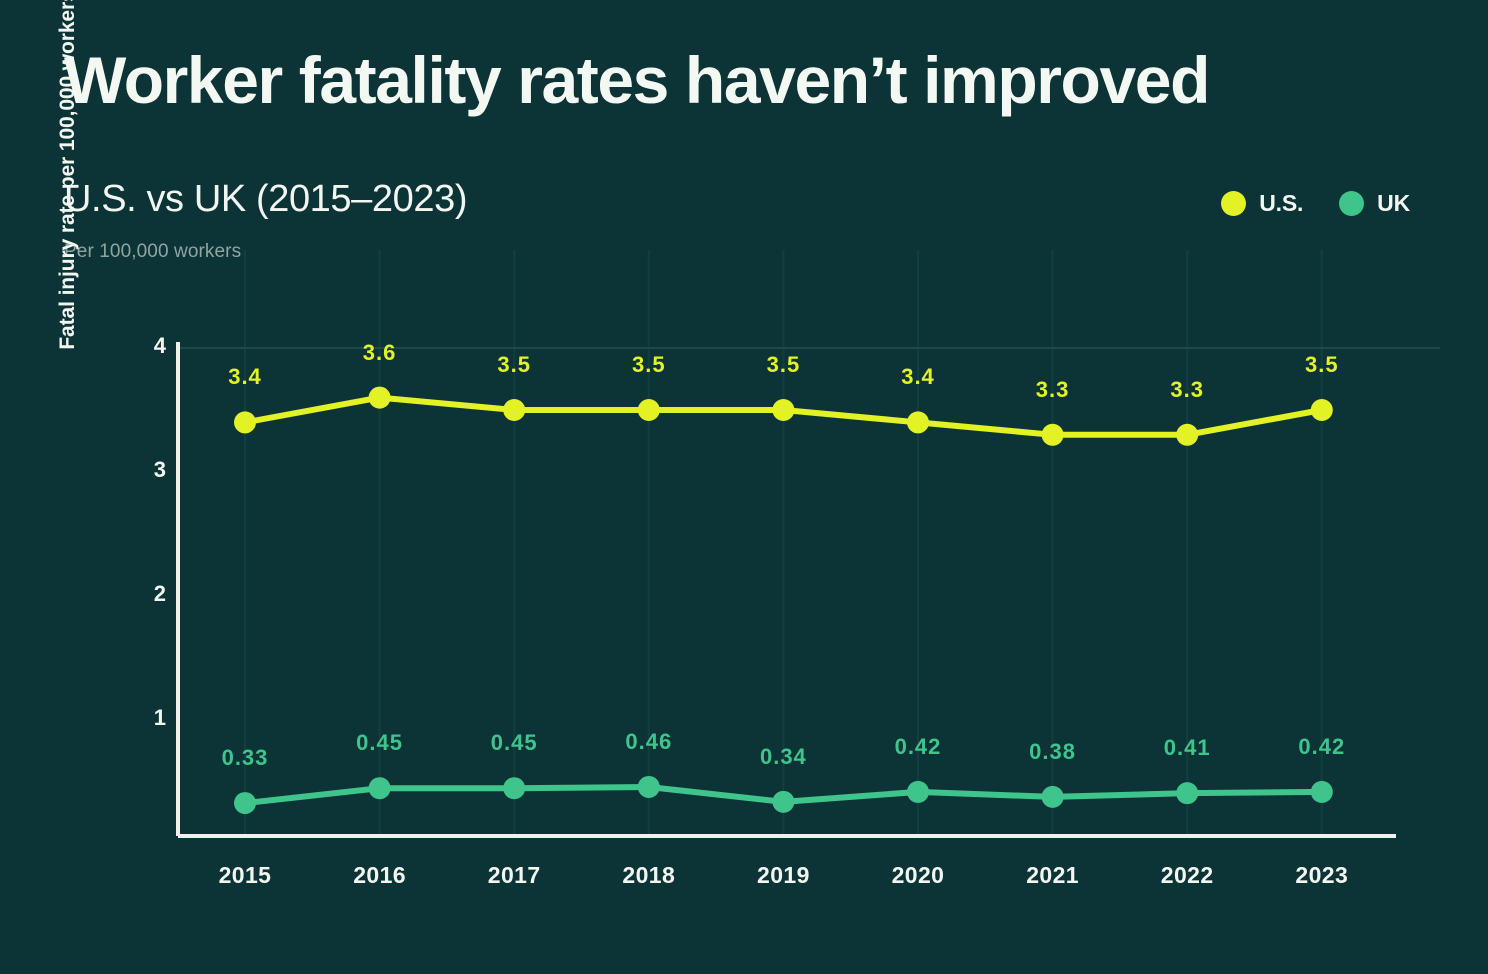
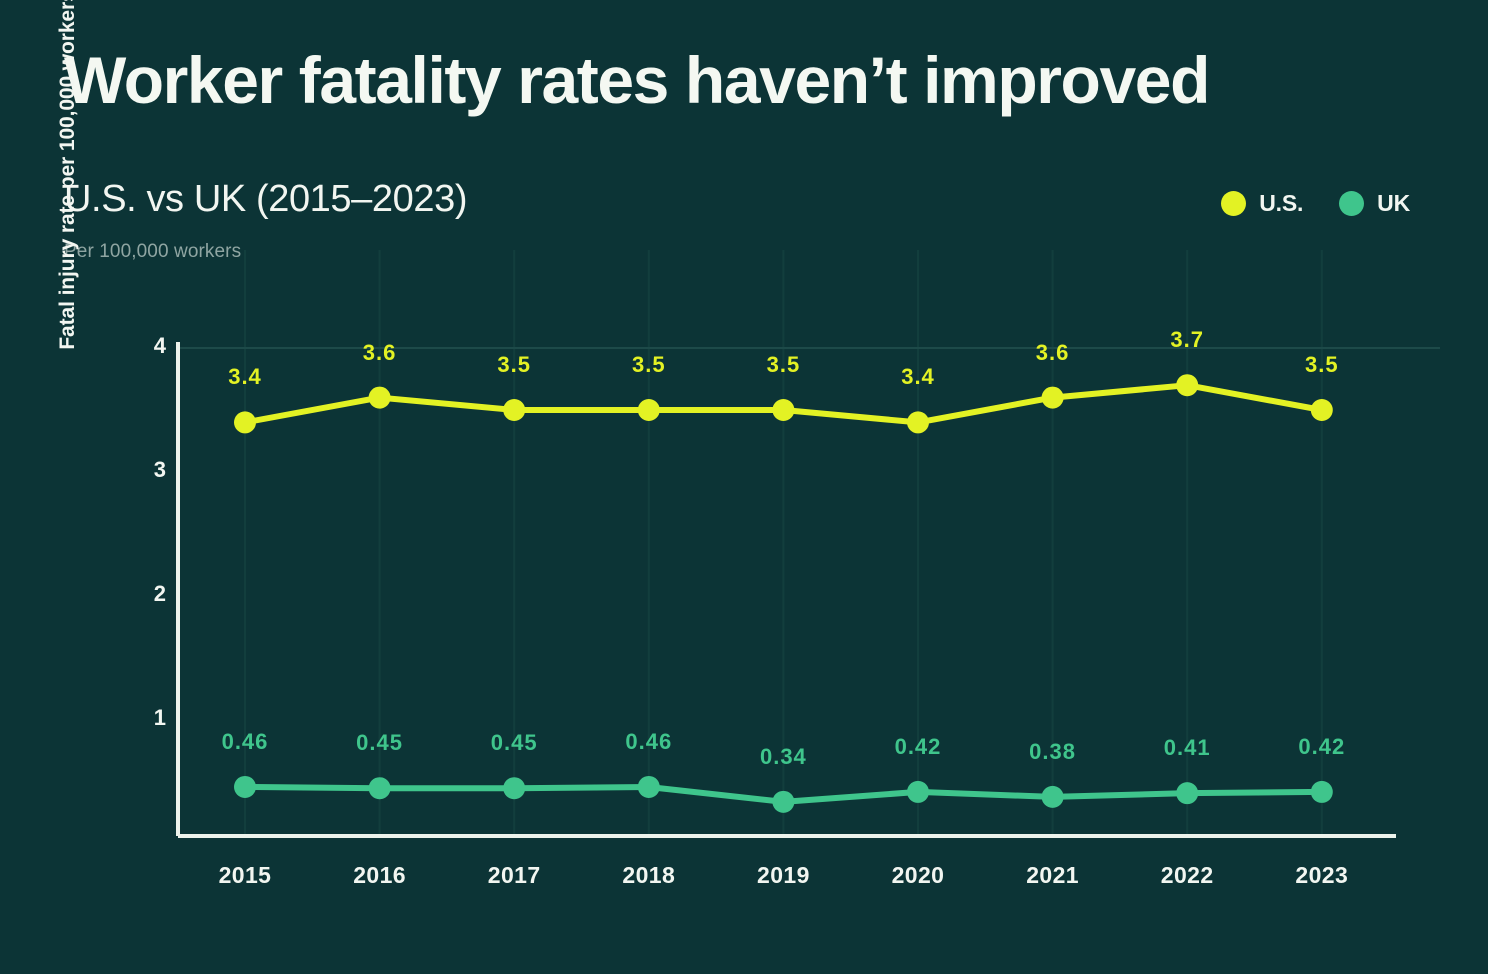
UK/2015: 0.33 -> 0.46
U.S./2021: 3.3 -> 3.6
U.S./2022: 3.3 -> 3.7
